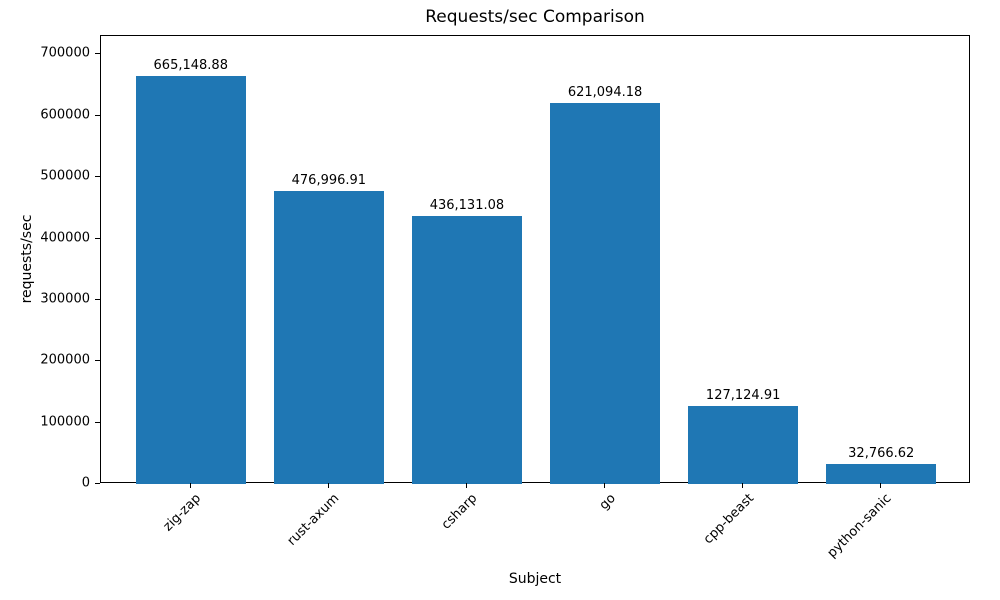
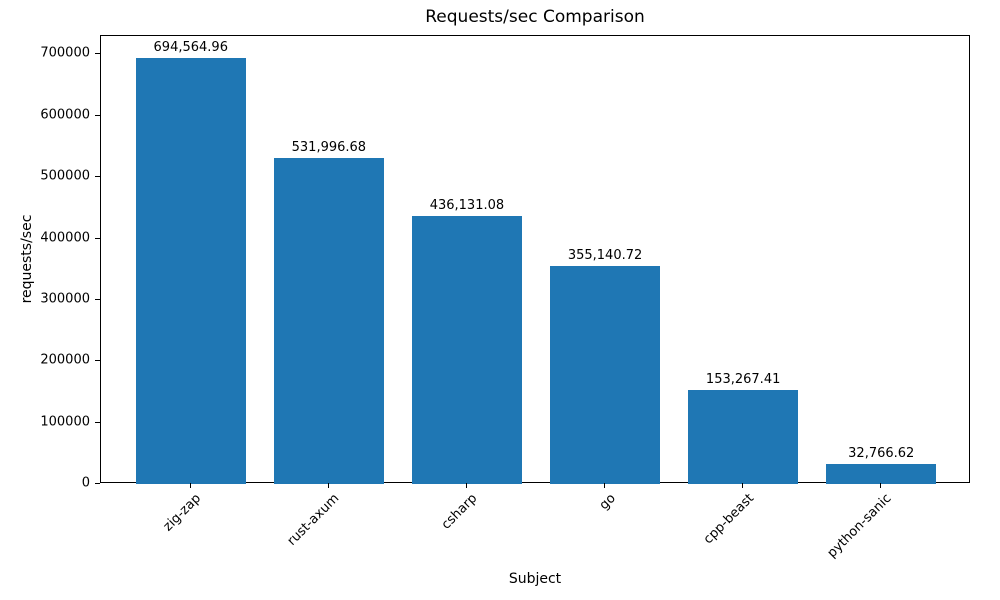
zig-zap: 665,148.88 -> 694,564.96
rust-axum: 476,996.91 -> 531,996.68
go: 621,094.18 -> 355,140.72
cpp-beast: 127,124.91 -> 153,267.41
